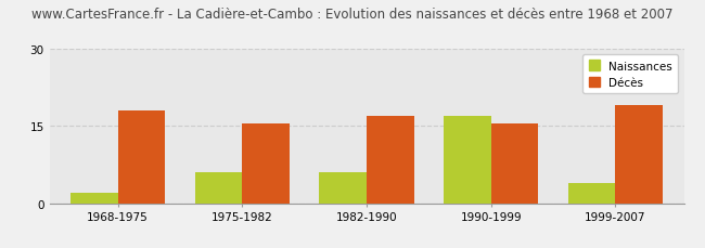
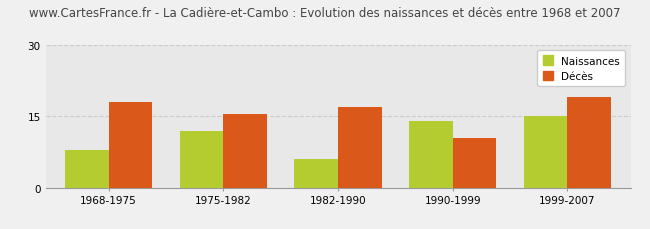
Naissances/1968-1975: 2 -> 8
Naissances/1975-1982: 6 -> 12
Naissances/1990-1999: 17 -> 14
Décès/1990-1999: 15.5 -> 10.5
Naissances/1999-2007: 4 -> 15
